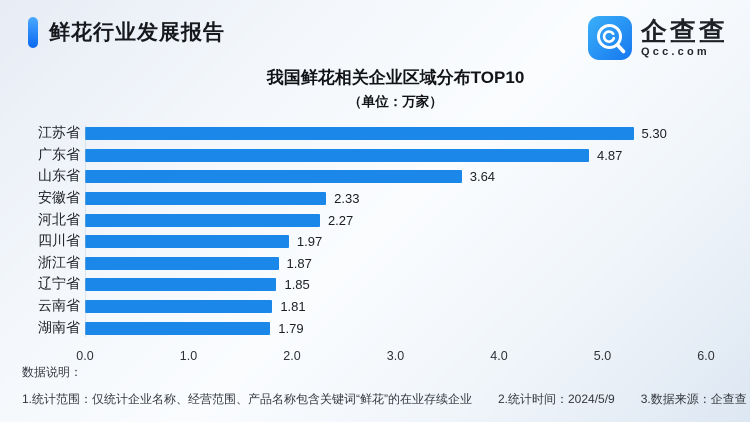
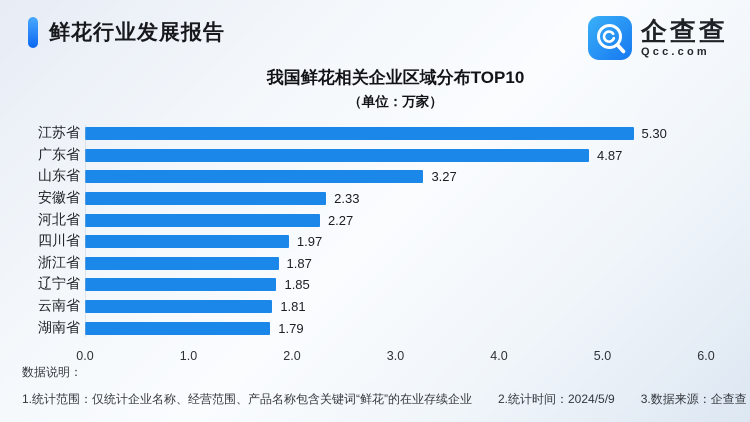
山东省: 3.64 -> 3.27
